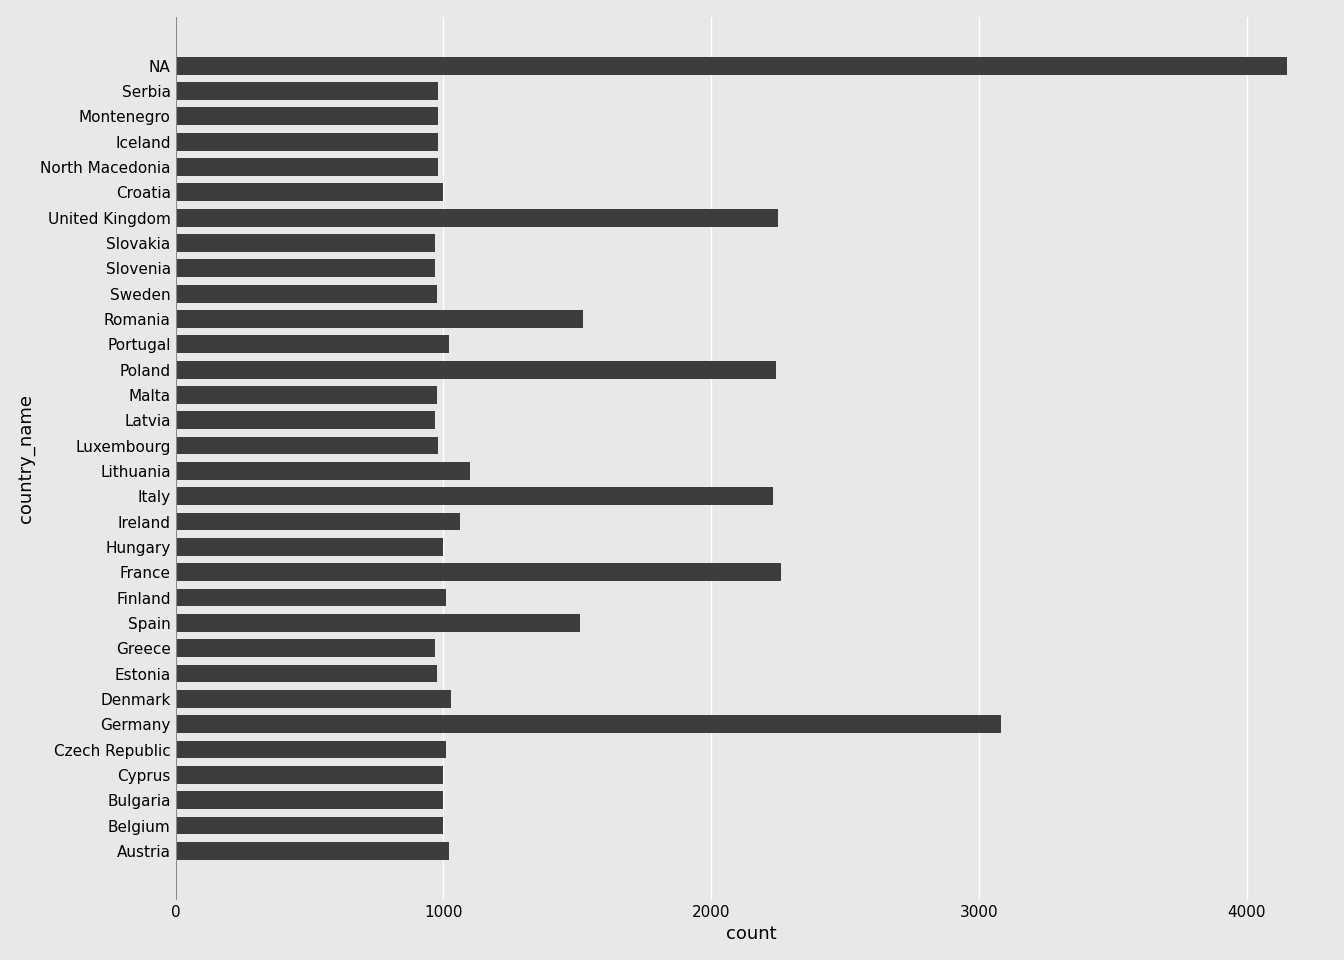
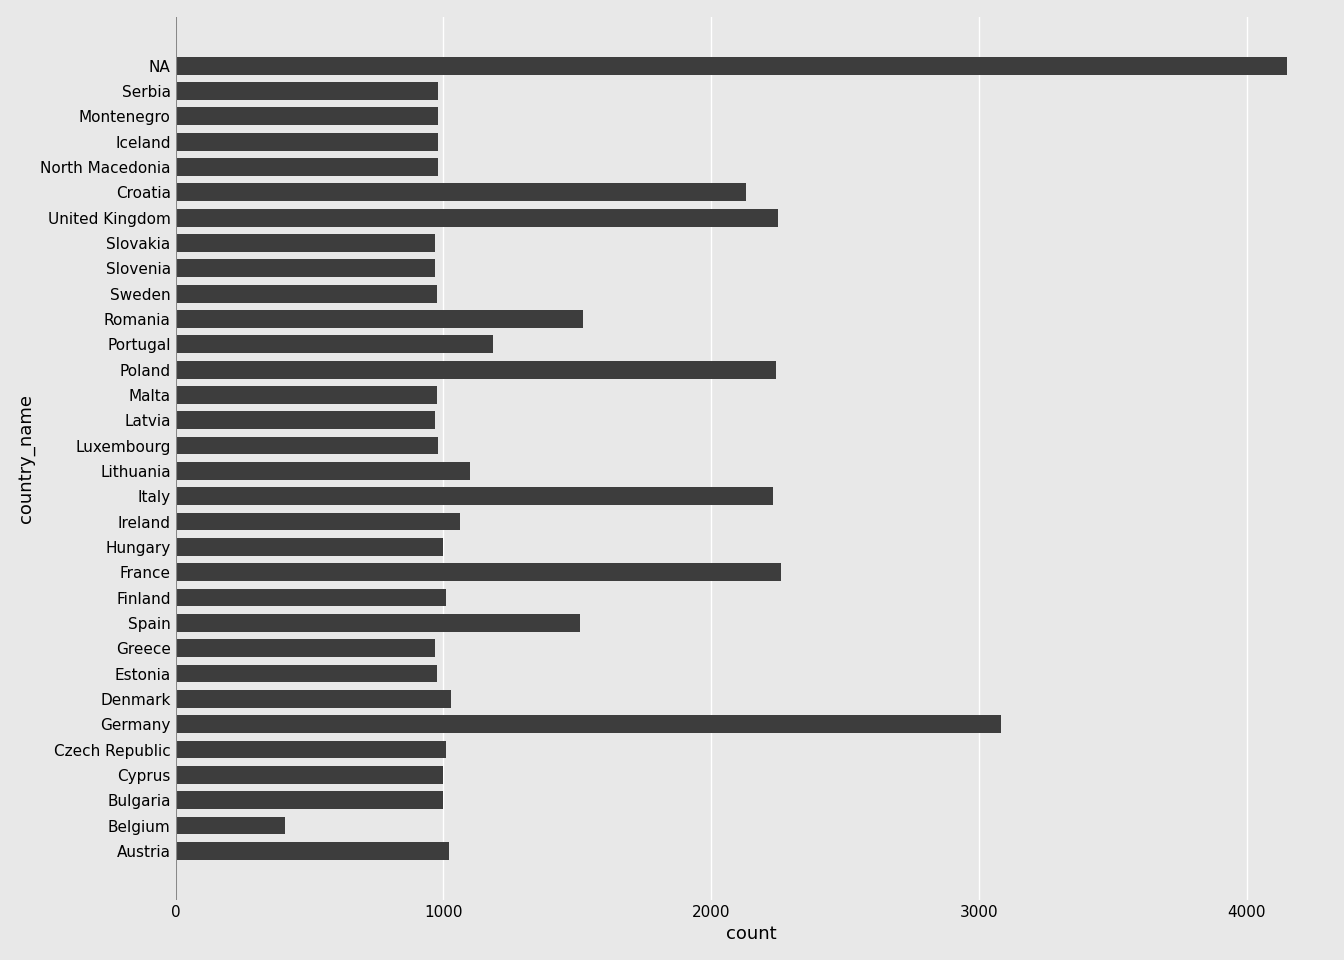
Croatia: 1000 -> 2130
Portugal: 1020 -> 1185
Belgium: 1000 -> 410
